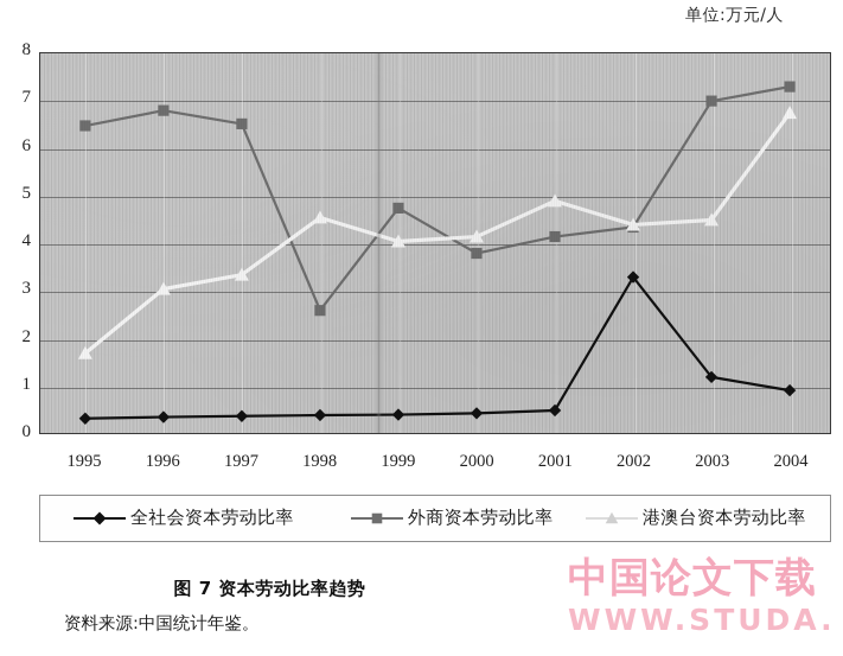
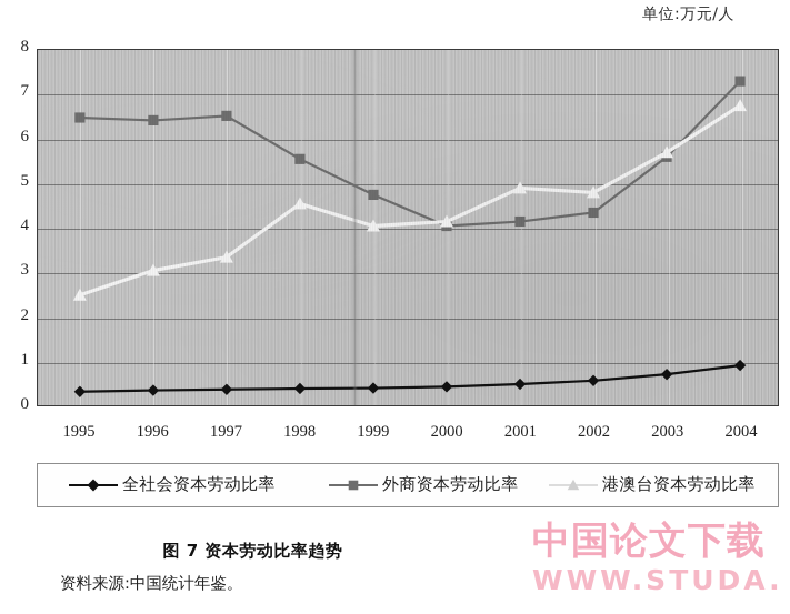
港澳台资本劳动比率/1995: 1.7 -> 2.5
外商资本劳动比率/1996: 6.8 -> 6.4
外商资本劳动比率/1998: 2.6 -> 5.5
外商资本劳动比率/2000: 3.8 -> 4.0
全社会资本劳动比率/2002: 3.3 -> 0.6
港澳台资本劳动比率/2002: 4.4 -> 4.8
全社会资本劳动比率/2003: 1.2 -> 0.7
外商资本劳动比率/2003: 7.0 -> 5.6
港澳台资本劳动比率/2003: 4.5 -> 5.7
